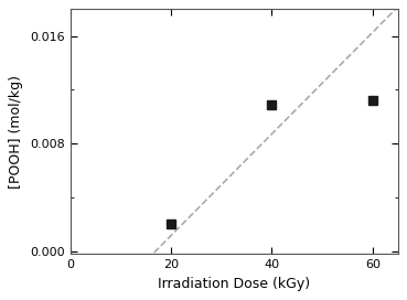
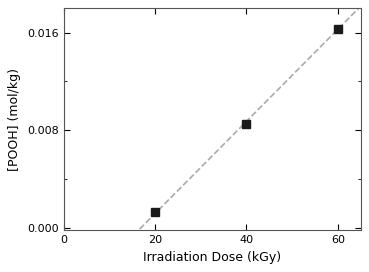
20: 0.0020 -> 0.0013
40: 0.0109 -> 0.0085
60: 0.0112 -> 0.0163
